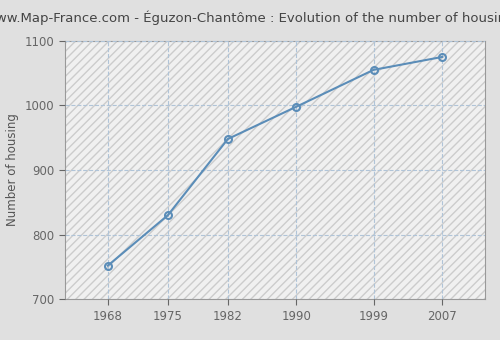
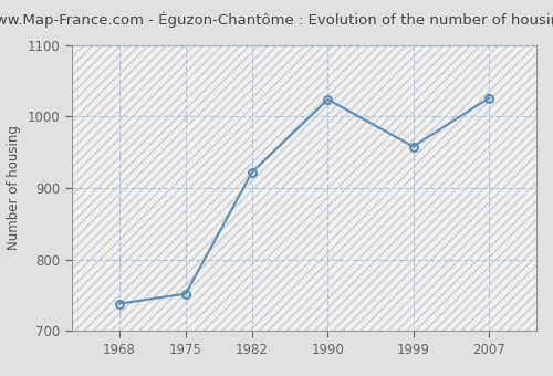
1968: 752 -> 738
1975: 830 -> 752
1982: 948 -> 922
1990: 998 -> 1024
1999: 1055 -> 958
2007: 1075 -> 1026
